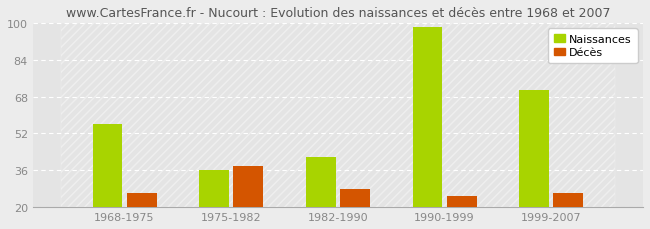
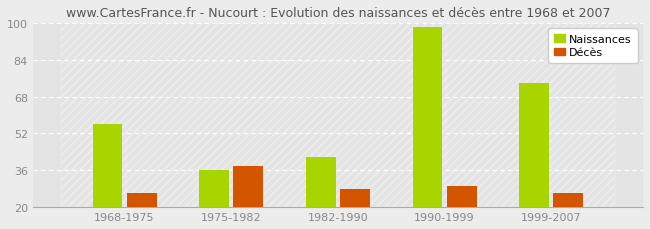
Décès/1990-1999: 25 -> 29
Naissances/1999-2007: 71 -> 74
